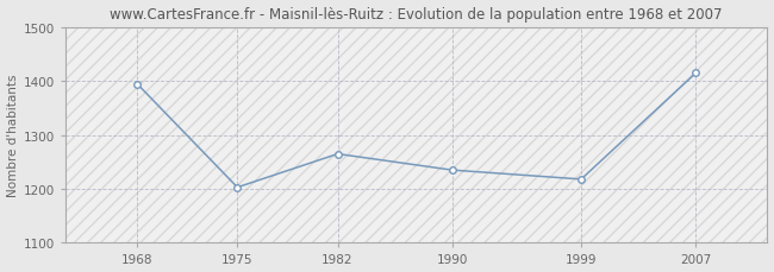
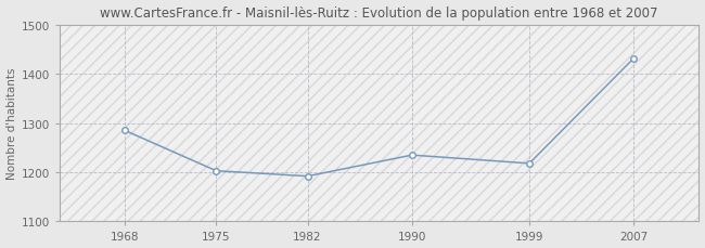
1968: 1395 -> 1285
1982: 1265 -> 1192
2007: 1415 -> 1432
